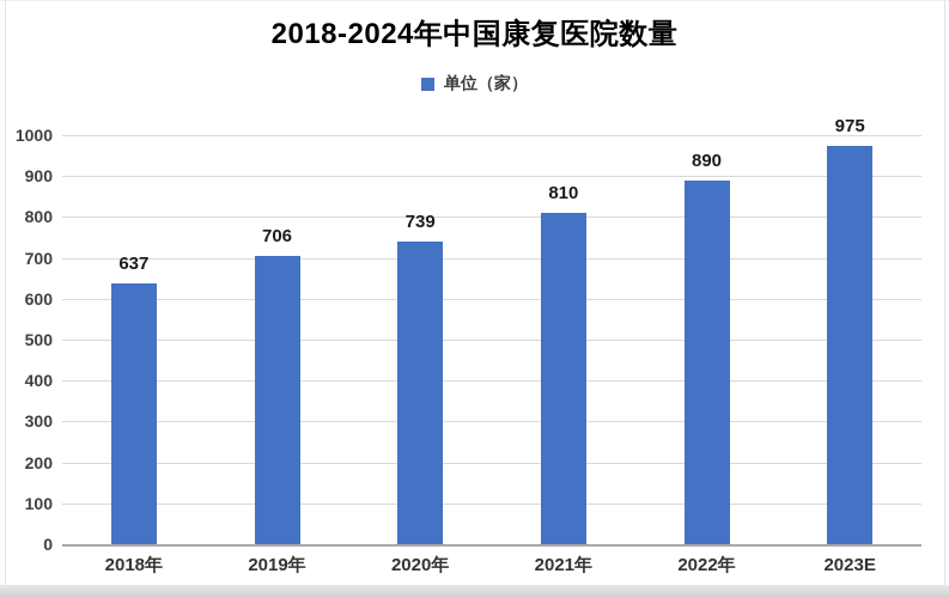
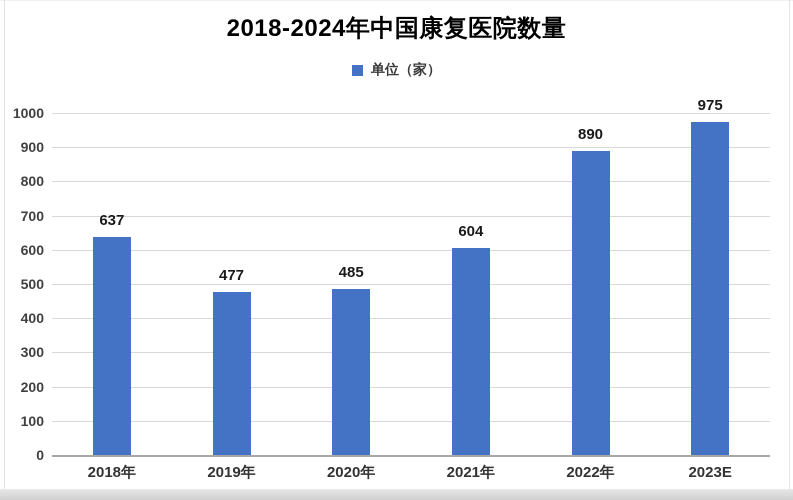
2019年: 706 -> 477
2020年: 739 -> 485
2021年: 810 -> 604
